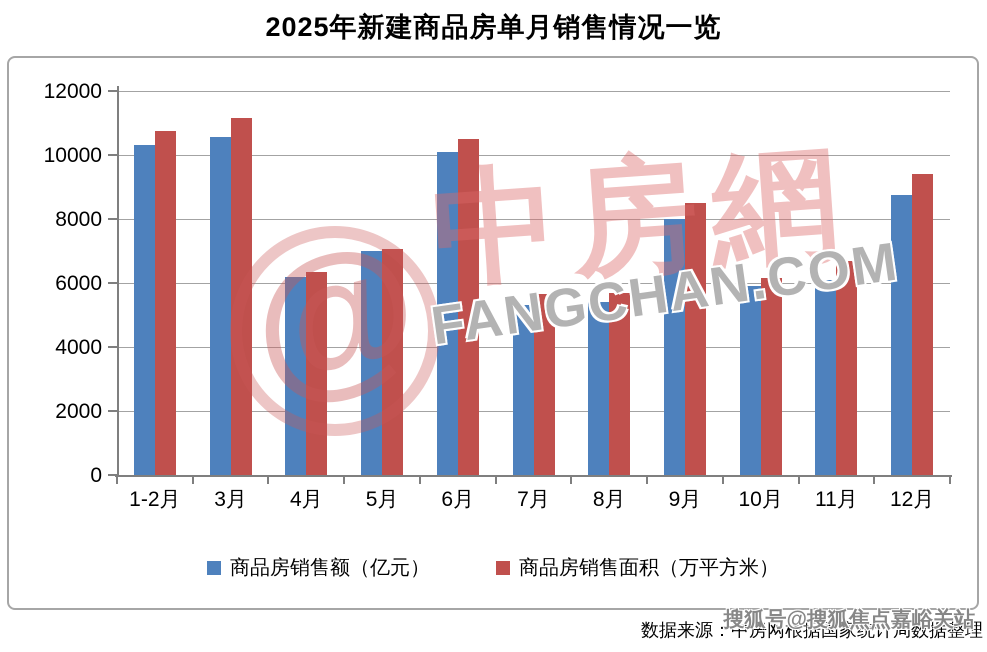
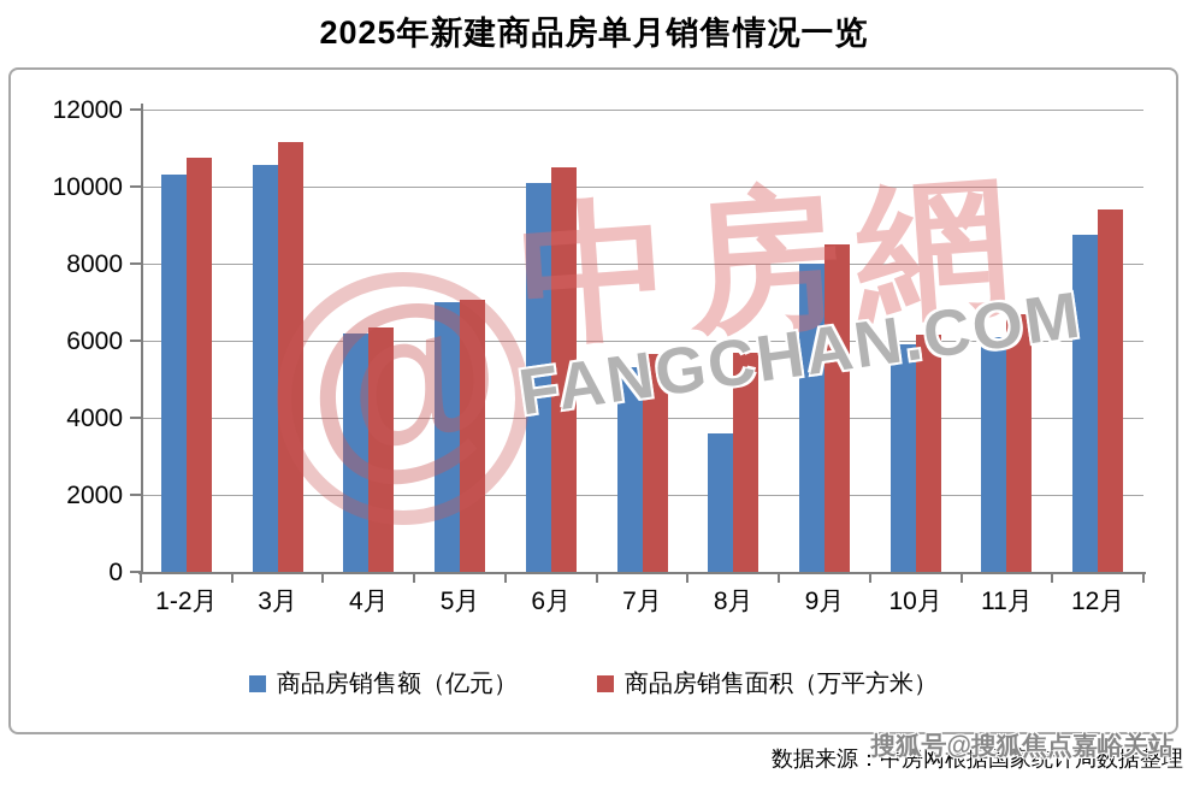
商品房销售额（亿元）/8月: 5400 -> 3600
